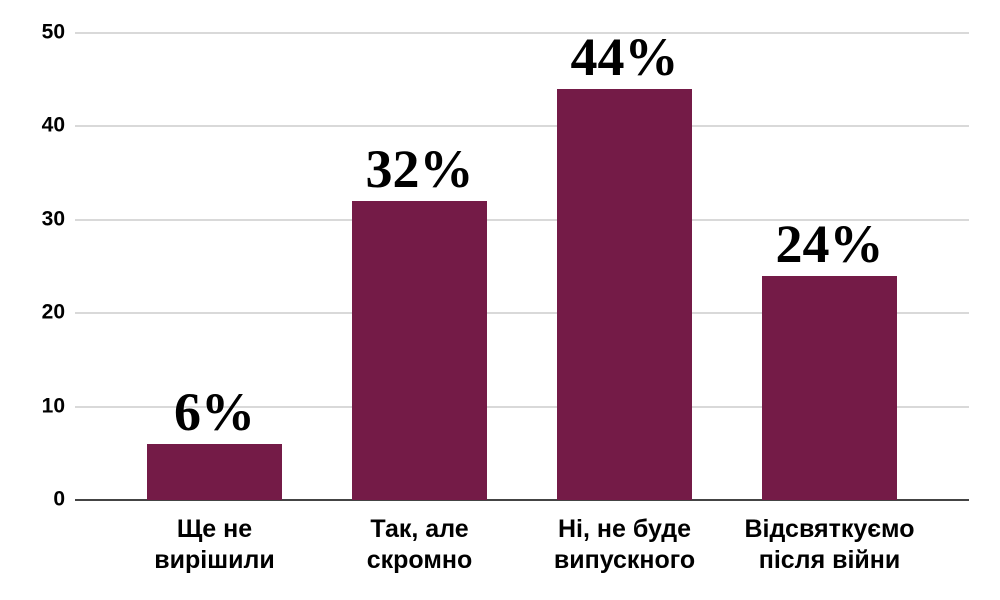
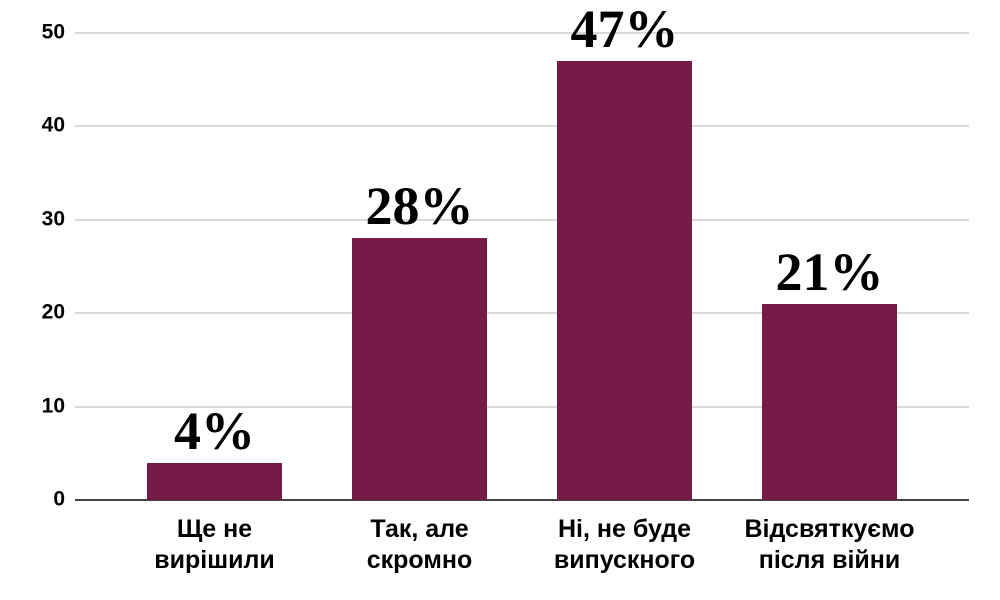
Ще не вирішили: 6% -> 4%
Так, але скромно: 32% -> 28%
Ні, не буде випускного: 44% -> 47%
Відсвяткуємо після війни: 24% -> 21%
